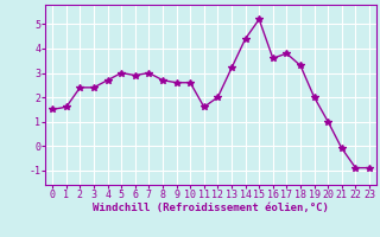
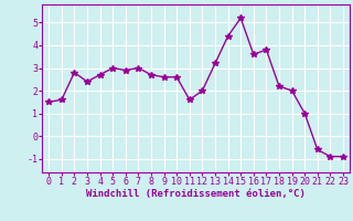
2: 2.4 -> 2.8
18: 3.3 -> 2.2
21: -0.1 -> -0.6
